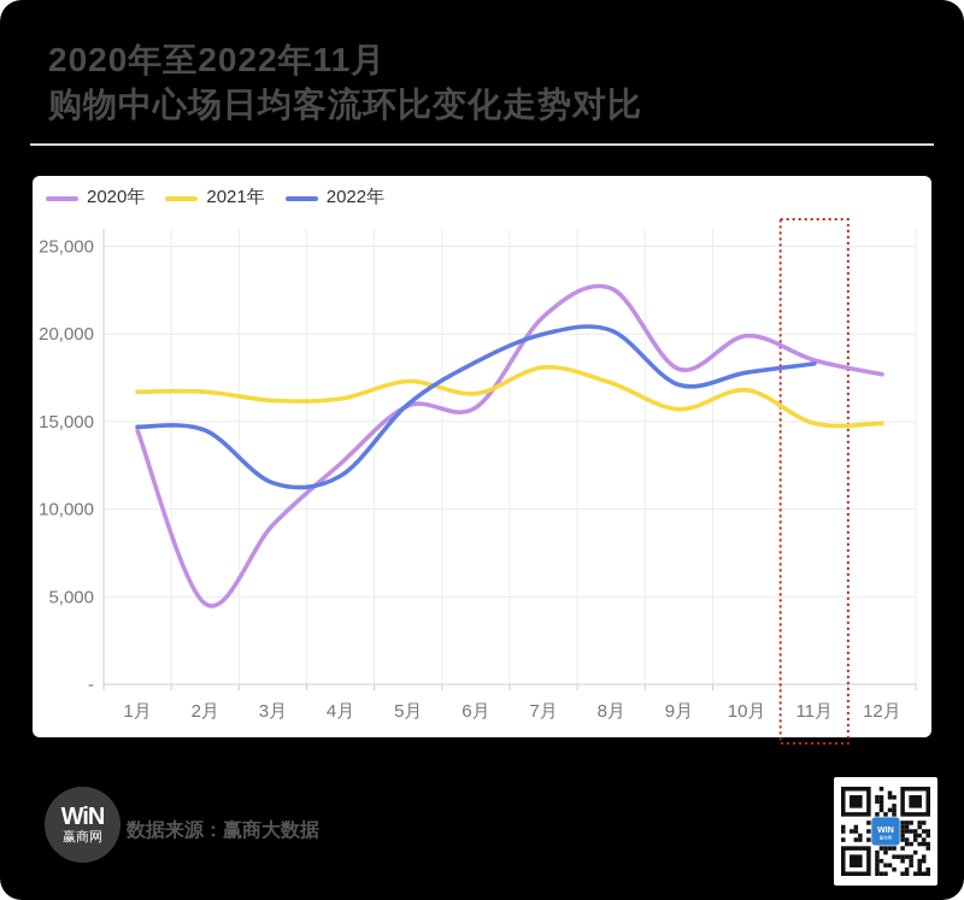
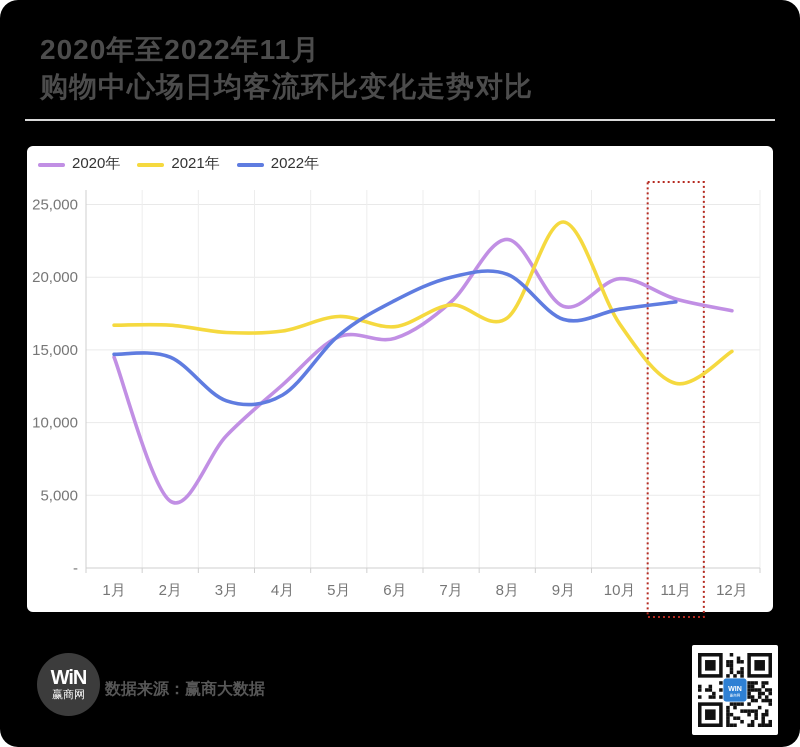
2020年/7月: 21000 -> 18300
2021年/9月: 15700 -> 23800
2021年/11月: 14900 -> 12700
